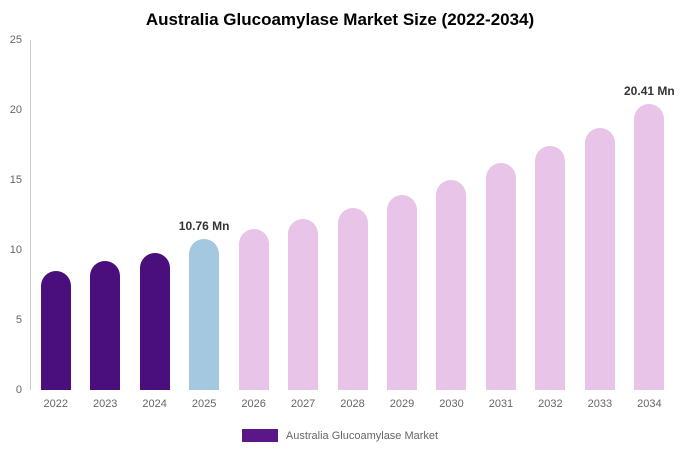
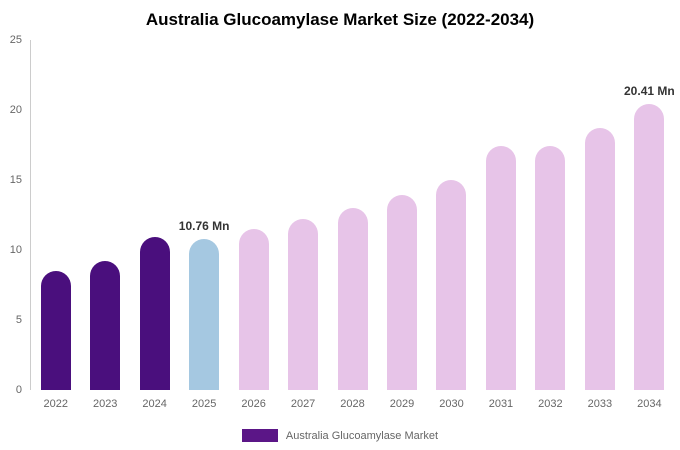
2024: 9.8 -> 10.9
2031: 16.2 -> 17.4
